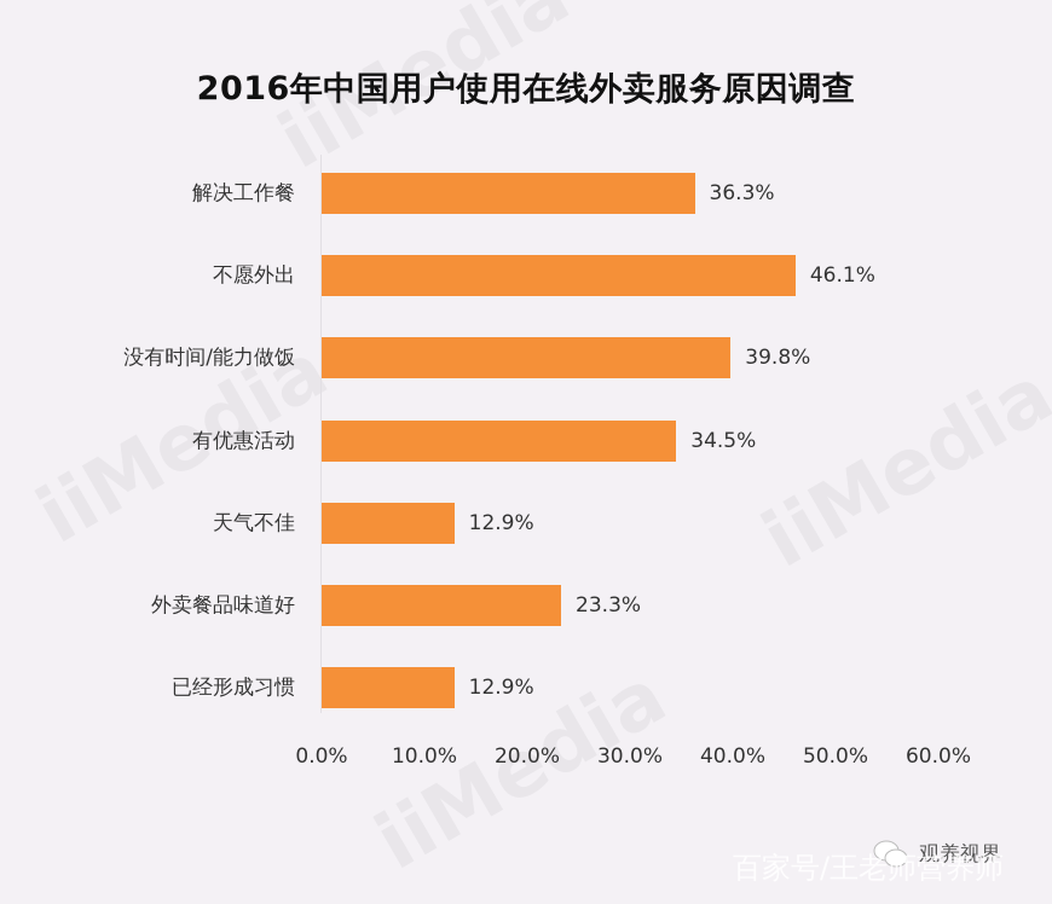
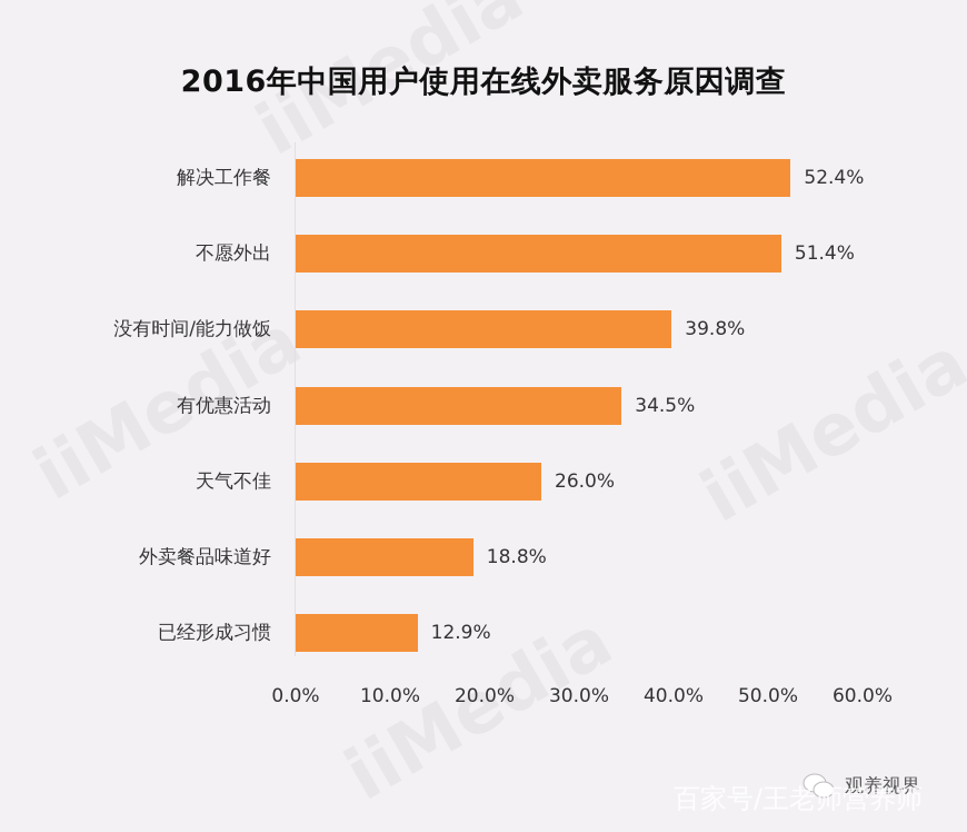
解决工作餐: 36.3% -> 52.4%
不愿外出: 46.1% -> 51.4%
天气不佳: 12.9% -> 26.0%
外卖餐品味道好: 23.3% -> 18.8%
